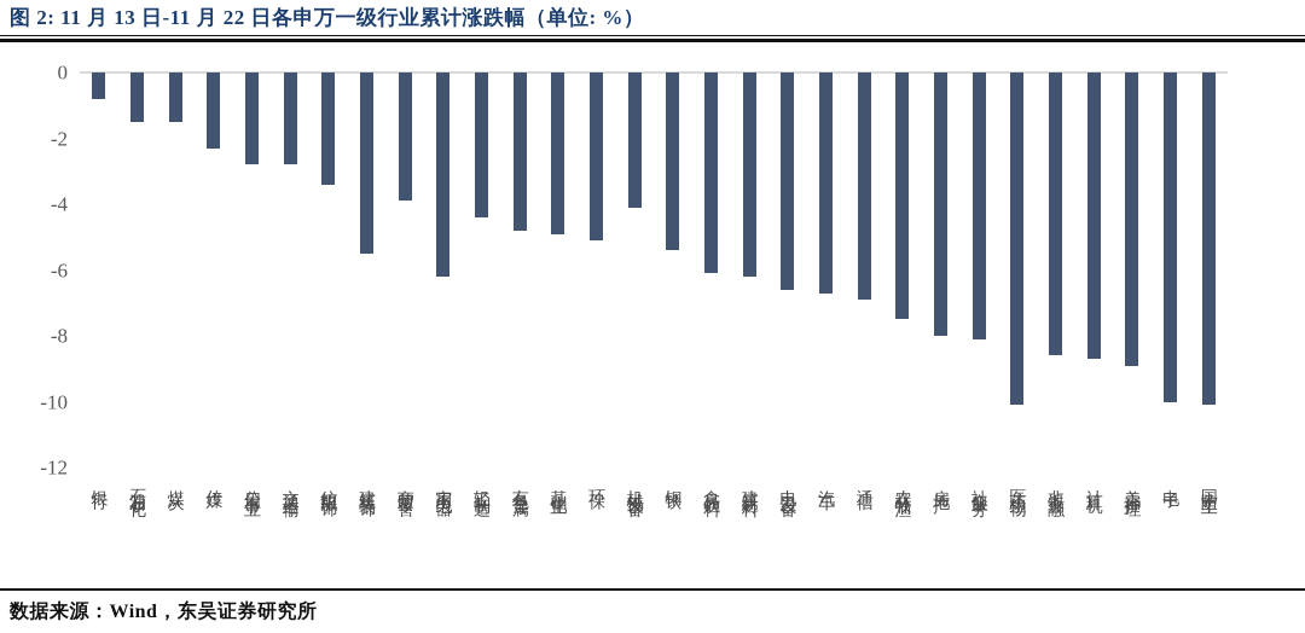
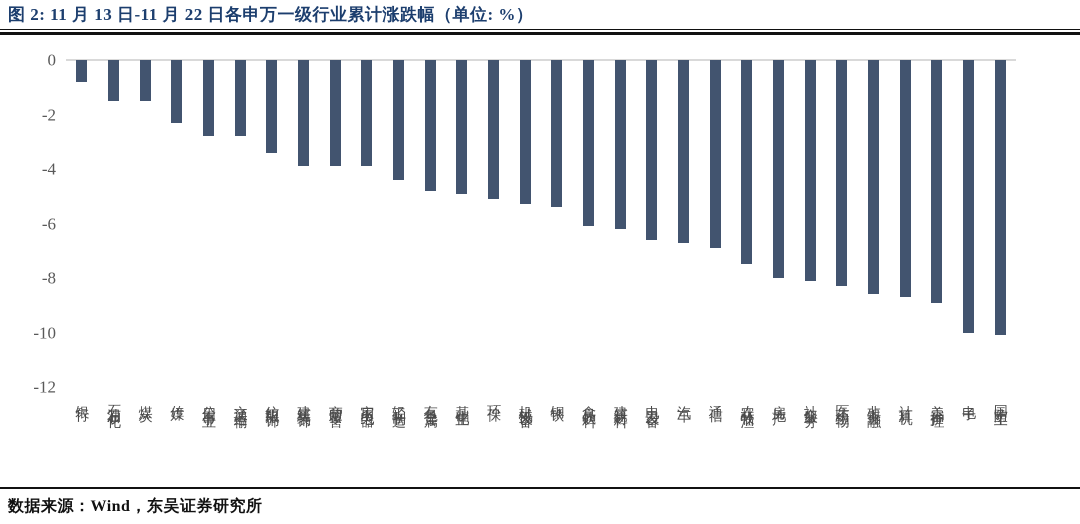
建筑装饰: -5.5 -> -3.9
家用电器: -6.2 -> -3.9
机械设备: -4.1 -> -5.3
医药生物: -10.1 -> -8.3
